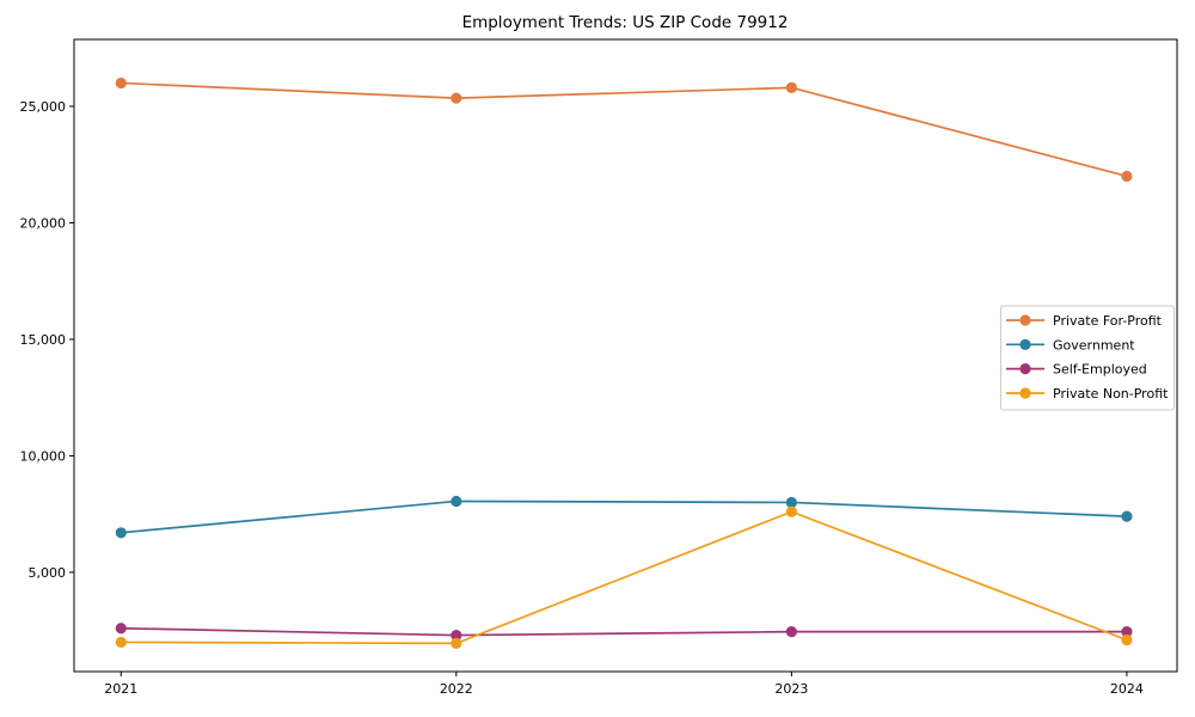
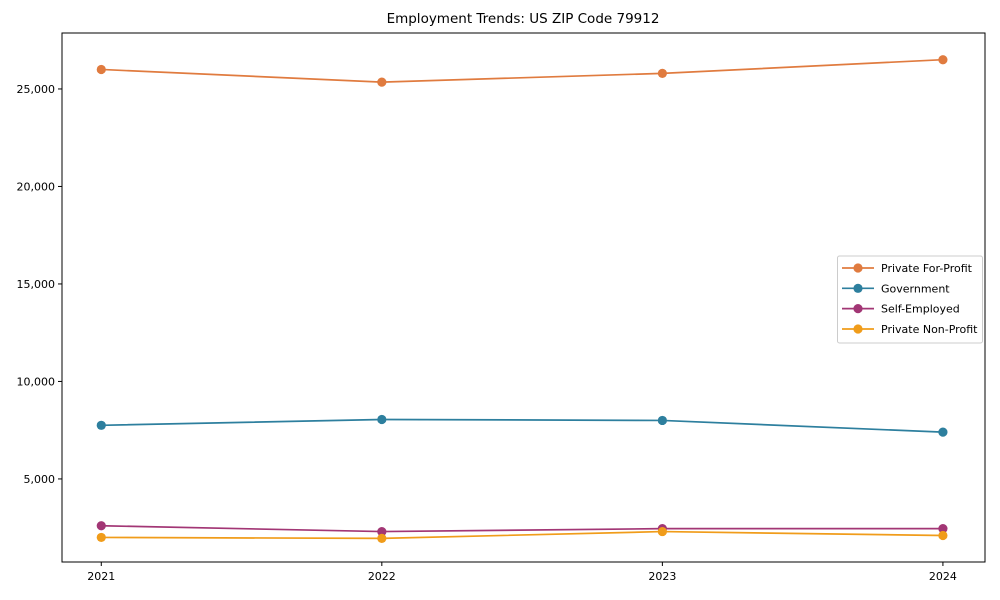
Government/2021: 6700 -> 7800
Private Non-Profit/2023: 7600 -> 2300
Private For-Profit/2024: 22000 -> 26500
